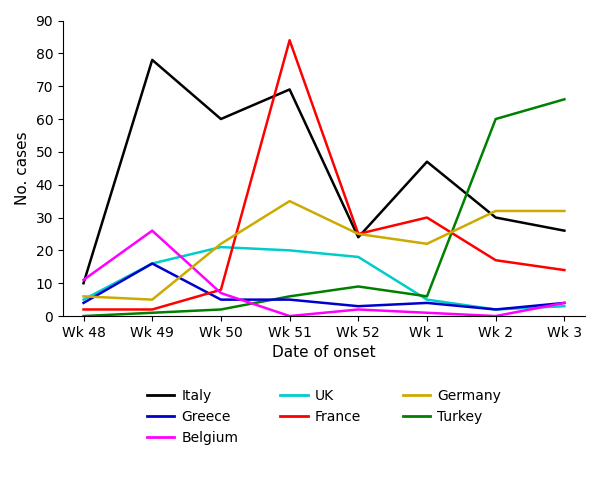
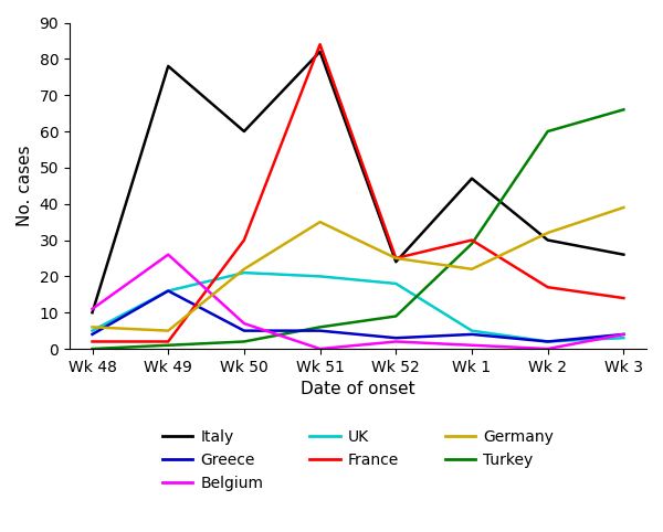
France/Wk 50: 8 -> 30
Italy/Wk 51: 69 -> 82
Turkey/Wk 1: 6 -> 29
Germany/Wk 3: 32 -> 39
